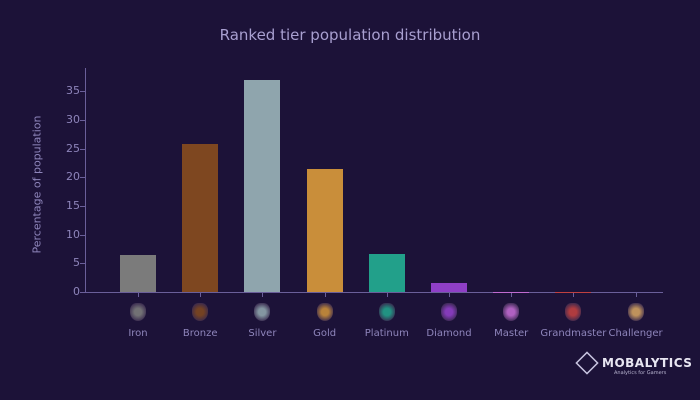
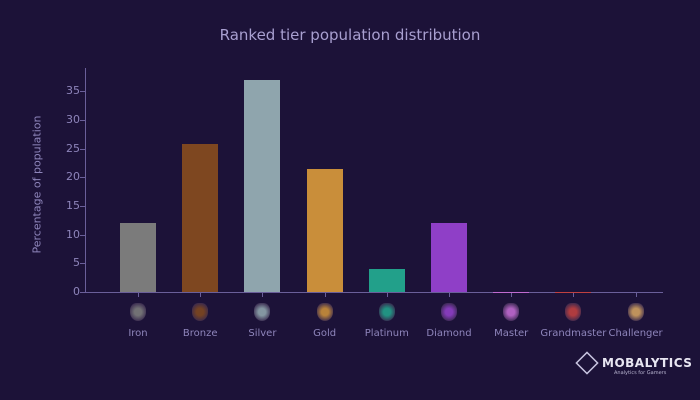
Iron: 6 -> 12
Platinum: 7 -> 4
Diamond: 2 -> 12
